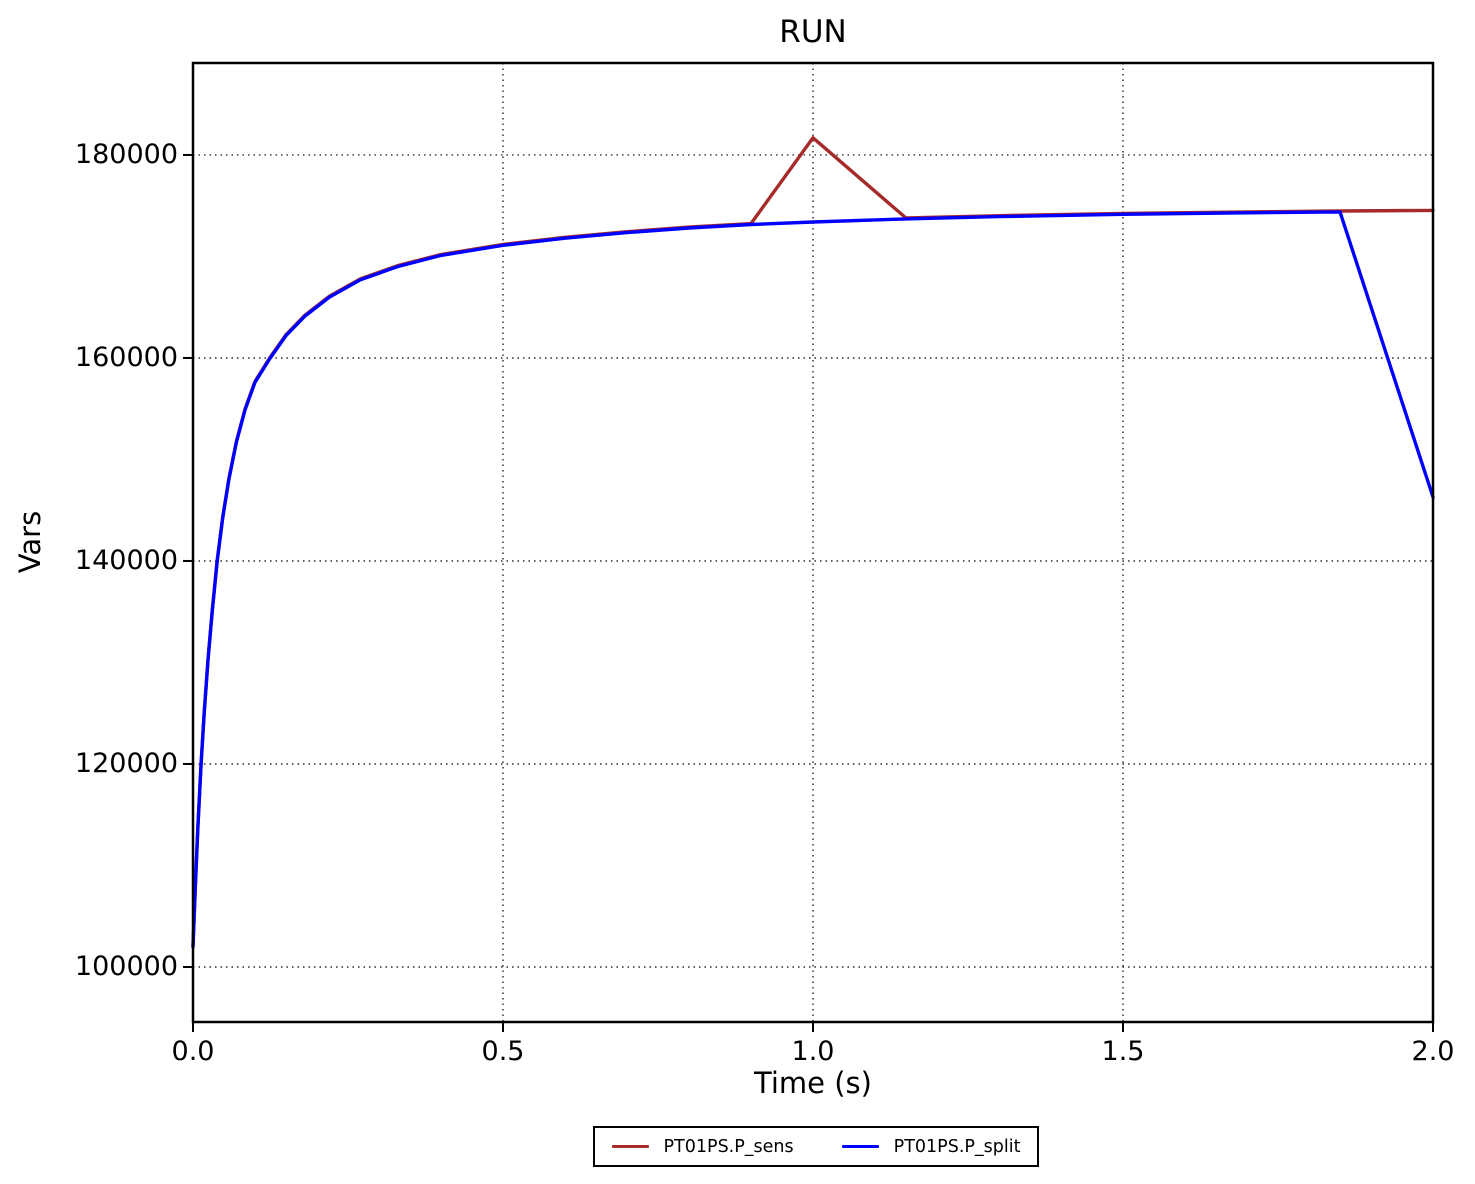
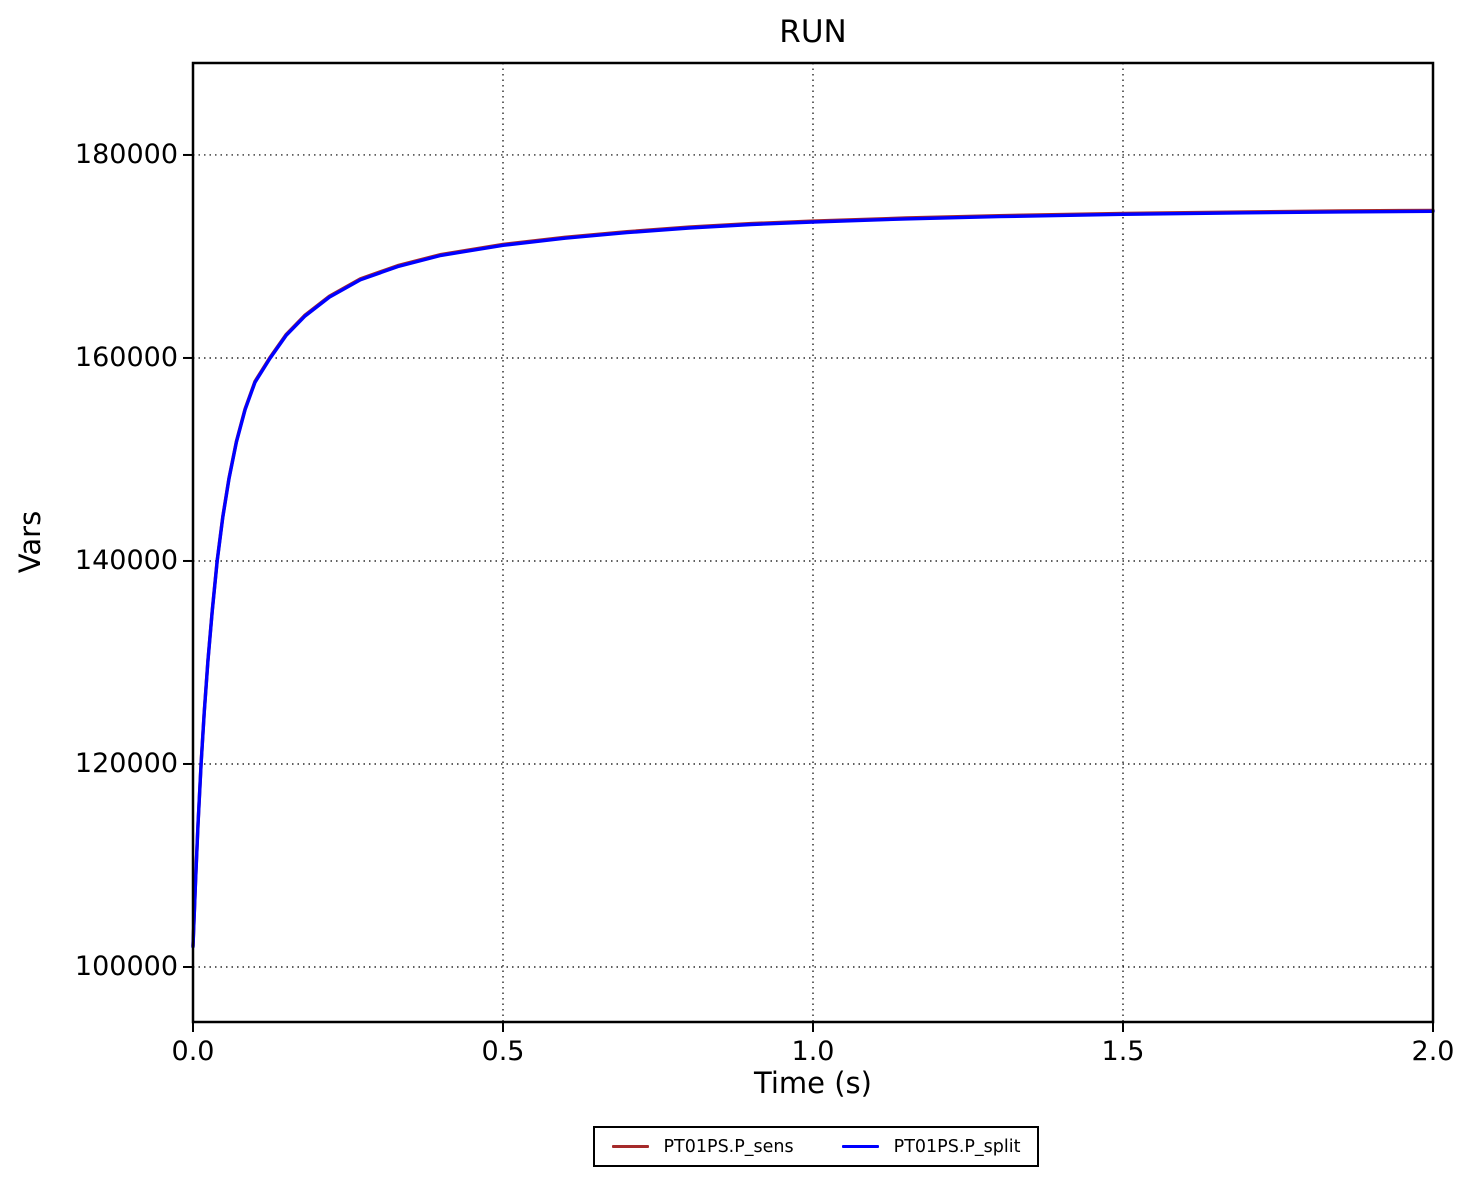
PT01PS.P_sens/1.0: 181600 -> 173400
PT01PS.P_split/2.0: 146300 -> 174400
